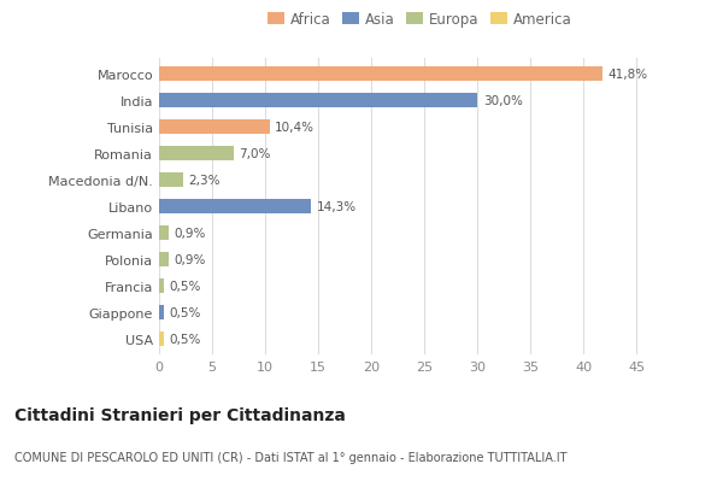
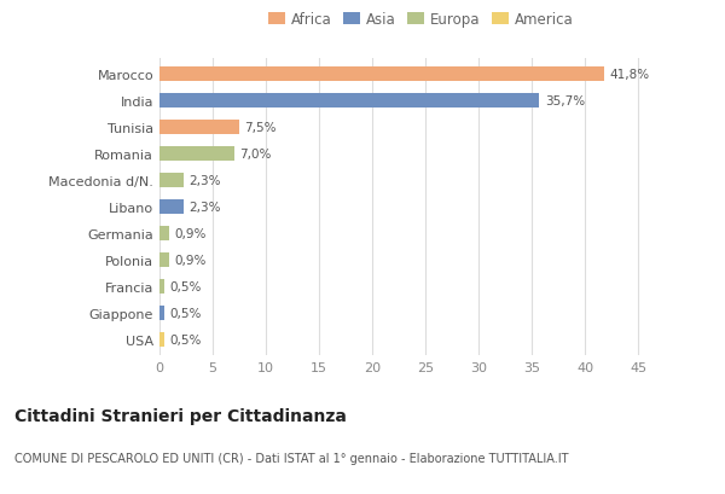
India: 30,0% -> 35,7%
Tunisia: 10,4% -> 7,5%
Libano: 14,3% -> 2,3%
